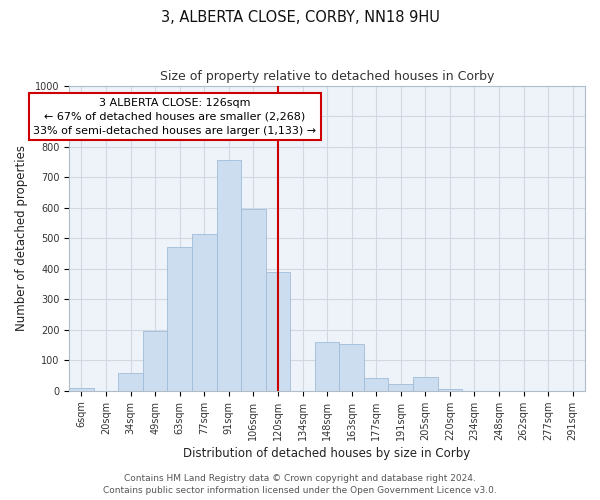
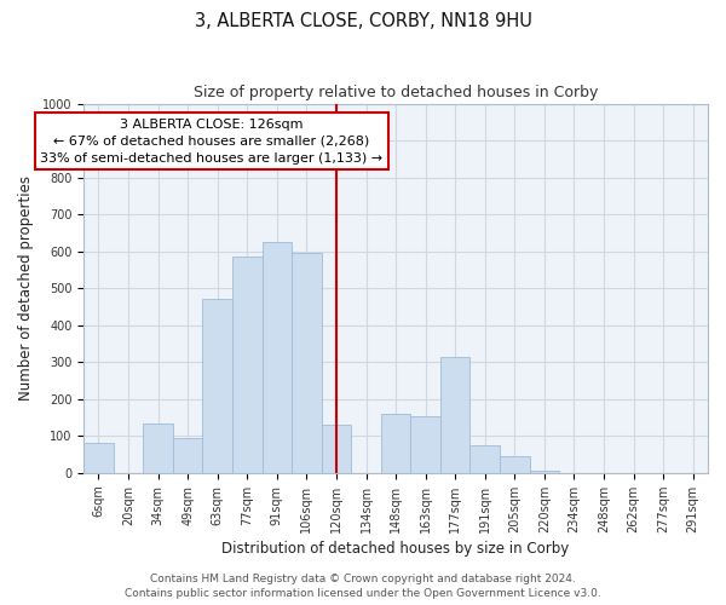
6sqm: 10 -> 80
34sqm: 60 -> 135
49sqm: 195 -> 95
77sqm: 515 -> 585
91sqm: 755 -> 625
120sqm: 390 -> 130
177sqm: 43 -> 315
191sqm: 22 -> 75
